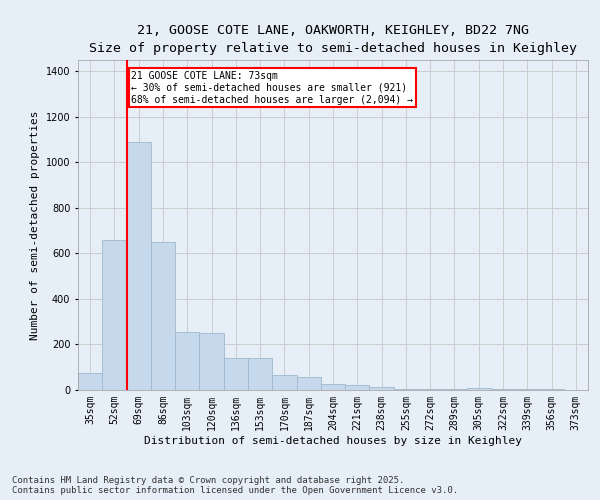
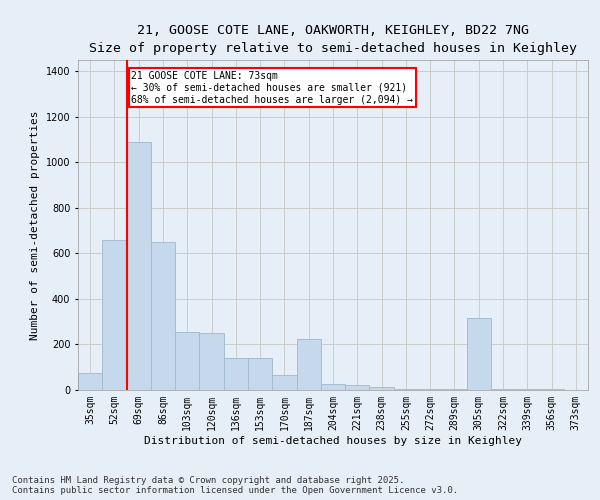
187sqm: 55 -> 225
305sqm: 8 -> 315
